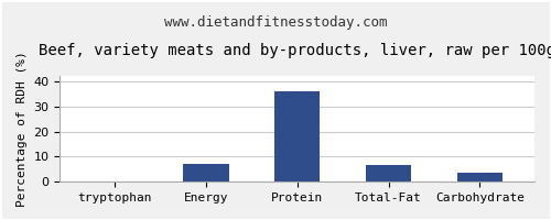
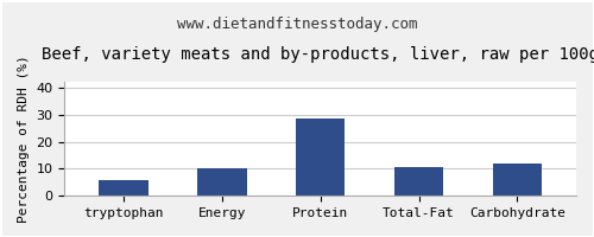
tryptophan: 0.2 -> 6.0
Energy: 7.0 -> 10.0
Protein: 36.0 -> 28.5
Total-Fat: 6.5 -> 10.5
Carbohydrate: 3.5 -> 12.0
